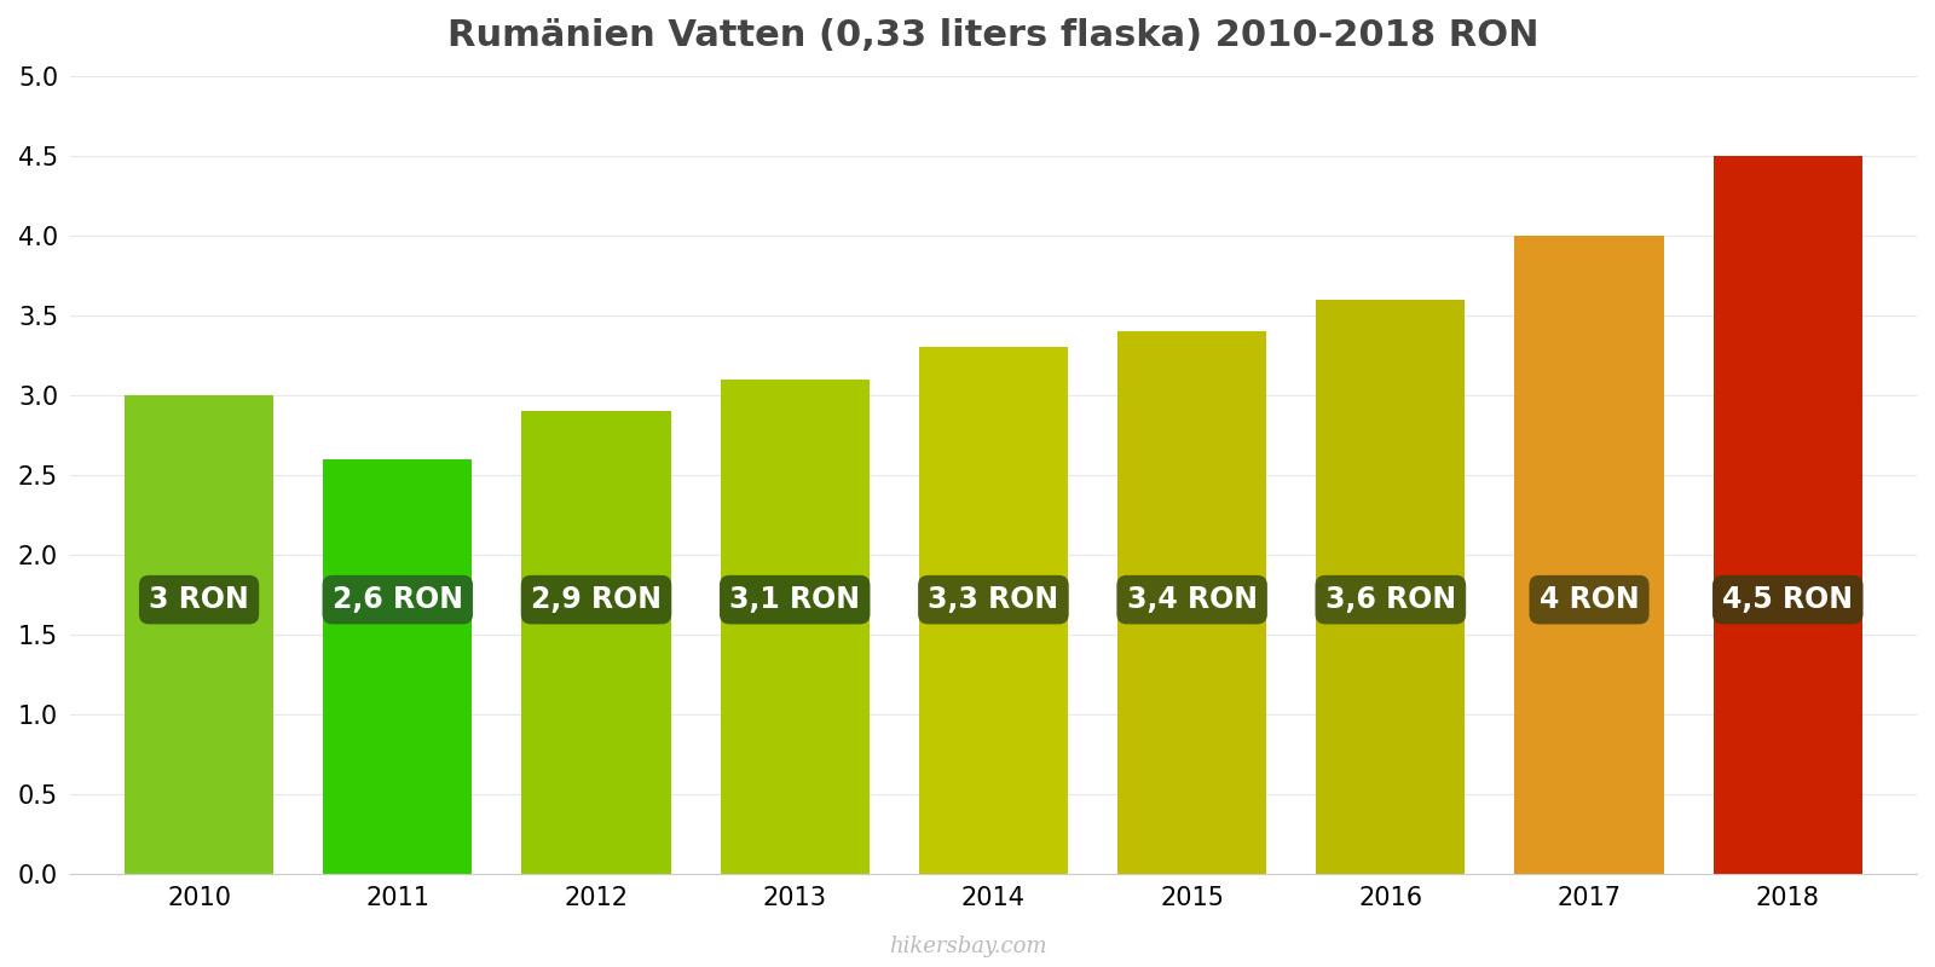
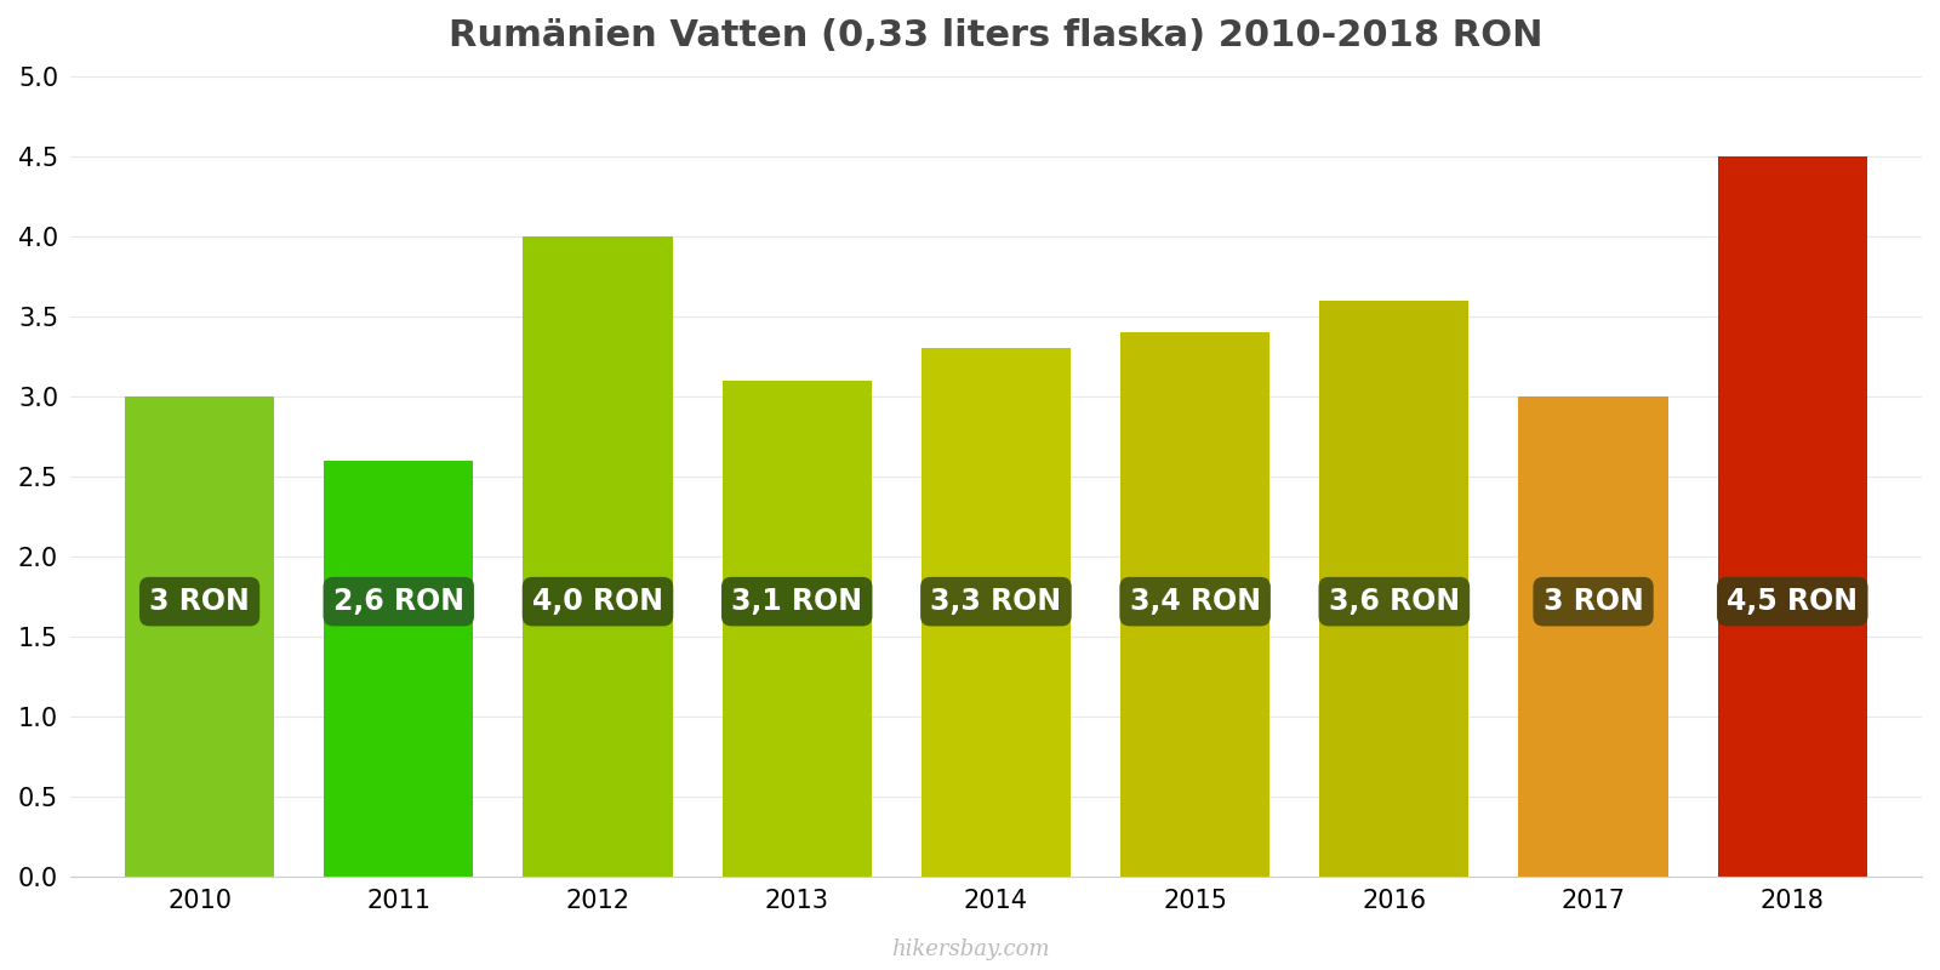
2012: 2,9 -> 4,0
2017: 4 -> 3
